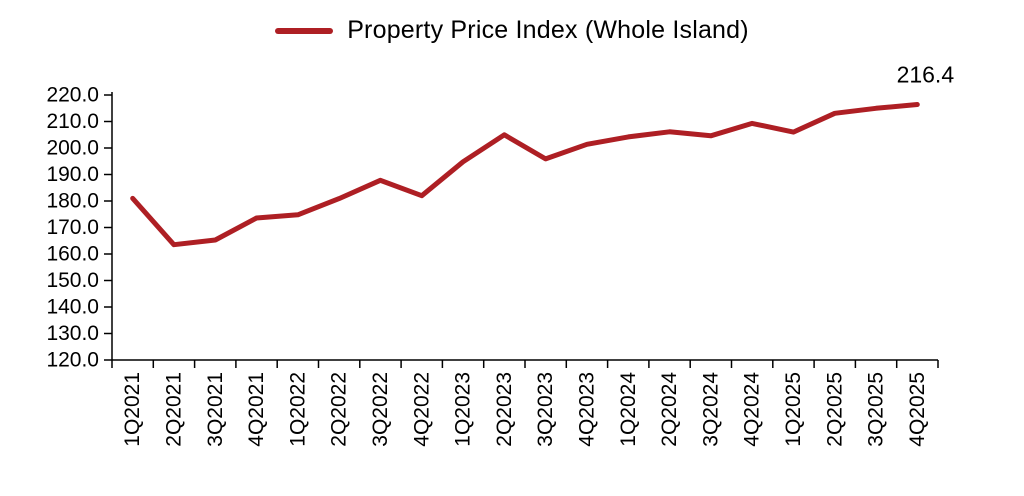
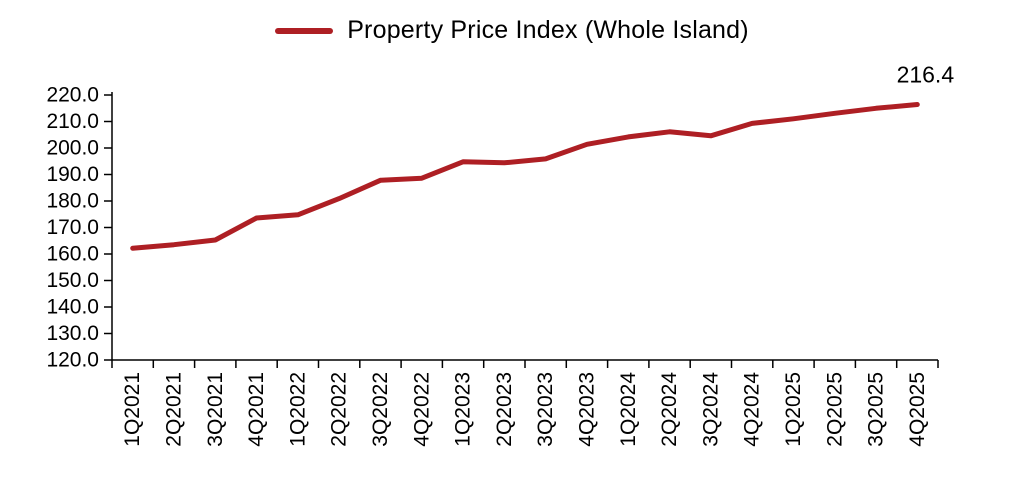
1Q2021: 181 -> 162
4Q2022: 182 -> 189
2Q2023: 205 -> 194
1Q2025: 206 -> 211
